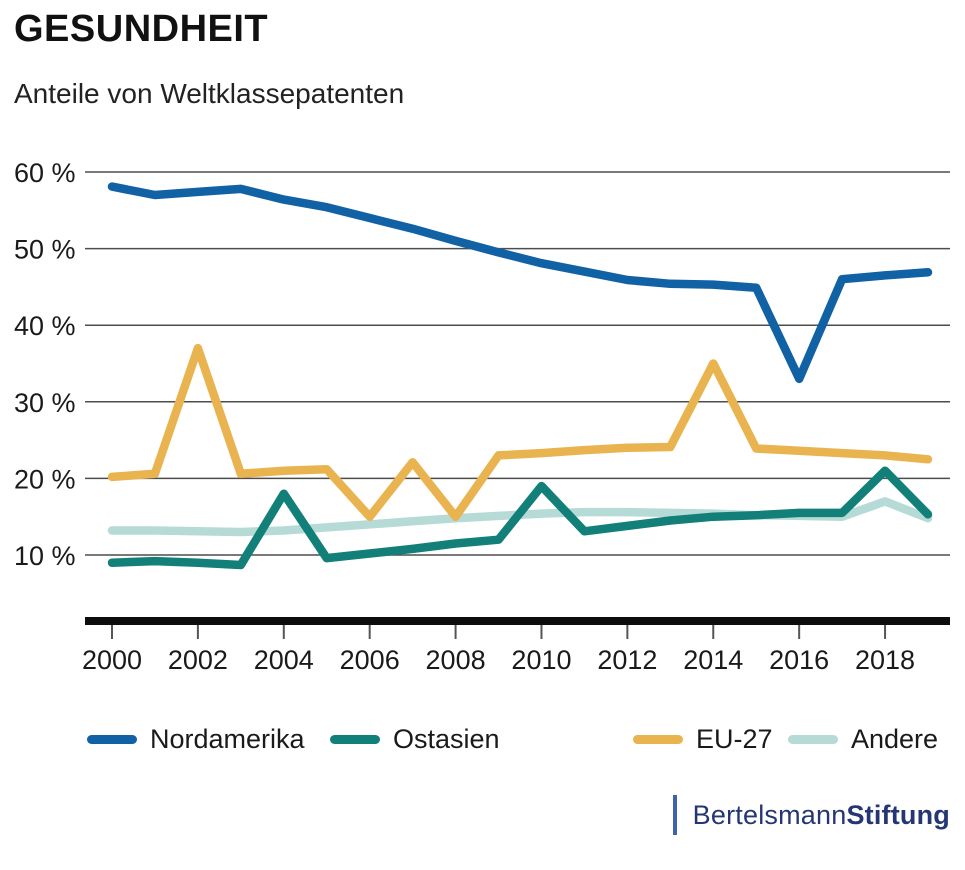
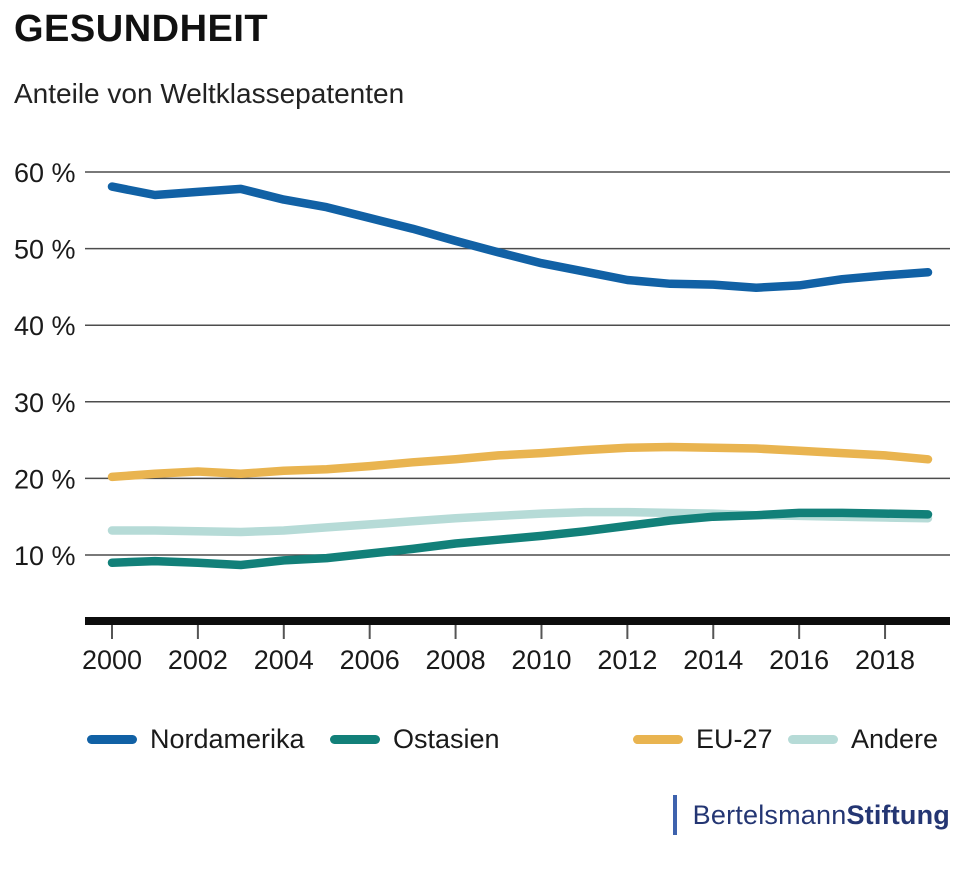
EU-27/2002: 37% -> 21%
Ostasien/2004: 18% -> 9%
EU-27/2006: 15% -> 22%
EU-27/2008: 15% -> 22%
Ostasien/2010: 19% -> 12%
EU-27/2014: 35% -> 24%
Nordamerika/2016: 33% -> 45%
Ostasien/2018: 21% -> 15%
Andere/2018: 17% -> 15%
